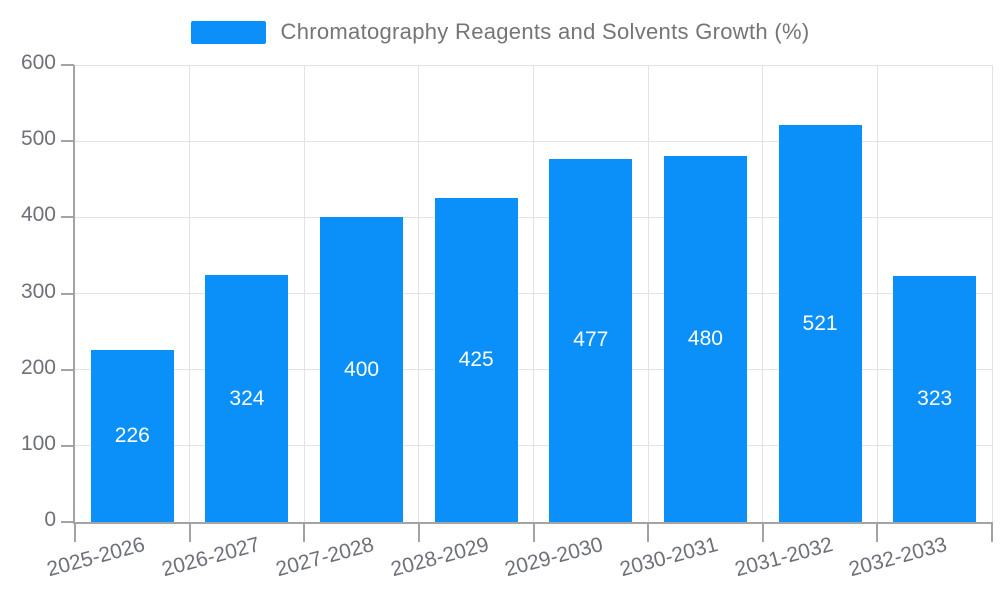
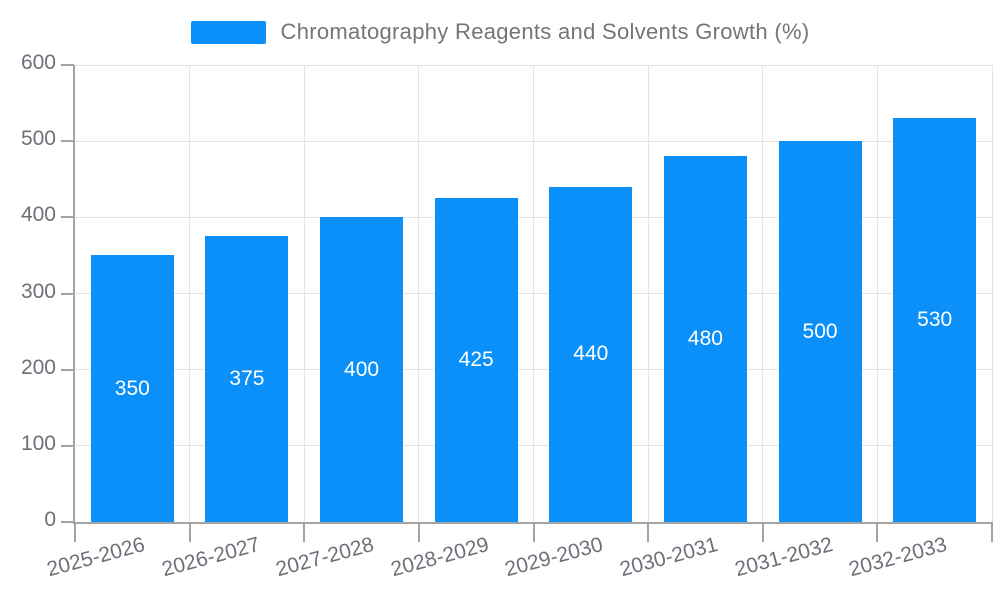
2025-2026: 226 -> 350
2026-2027: 324 -> 375
2029-2030: 477 -> 440
2031-2032: 521 -> 500
2032-2033: 323 -> 530
